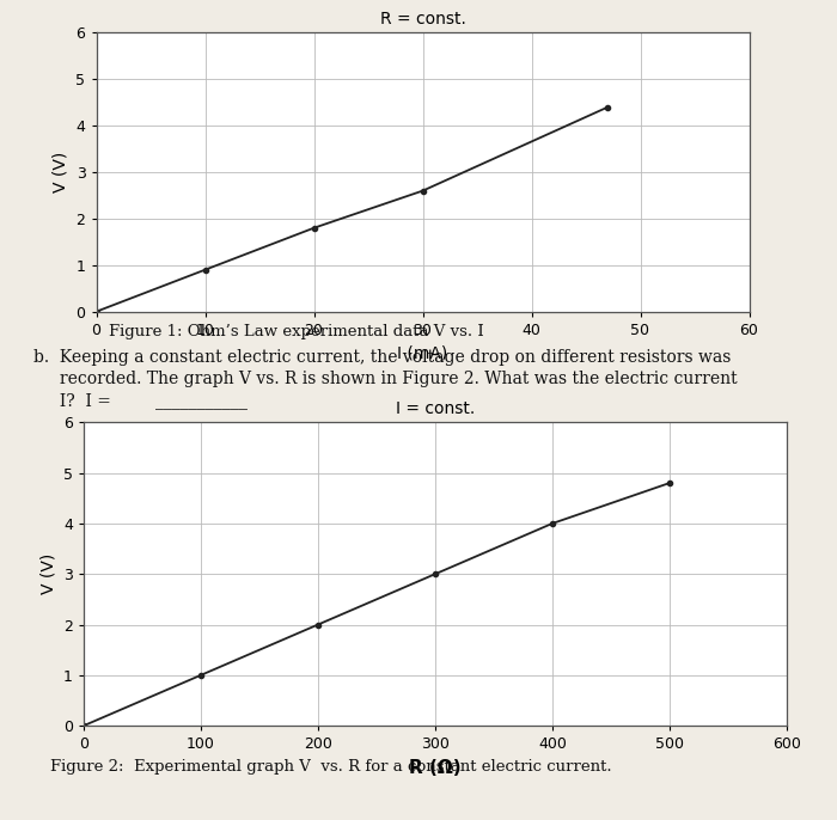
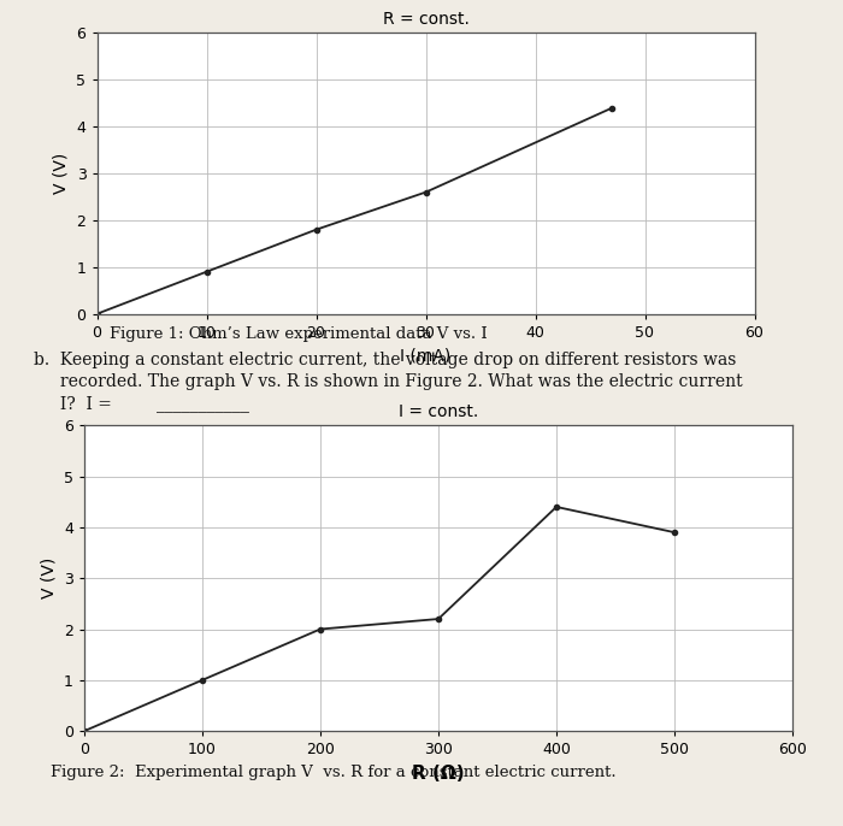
I = const./300: 3.0 -> 2.2
I = const./400: 4.0 -> 4.4
I = const./500: 4.8 -> 3.9
